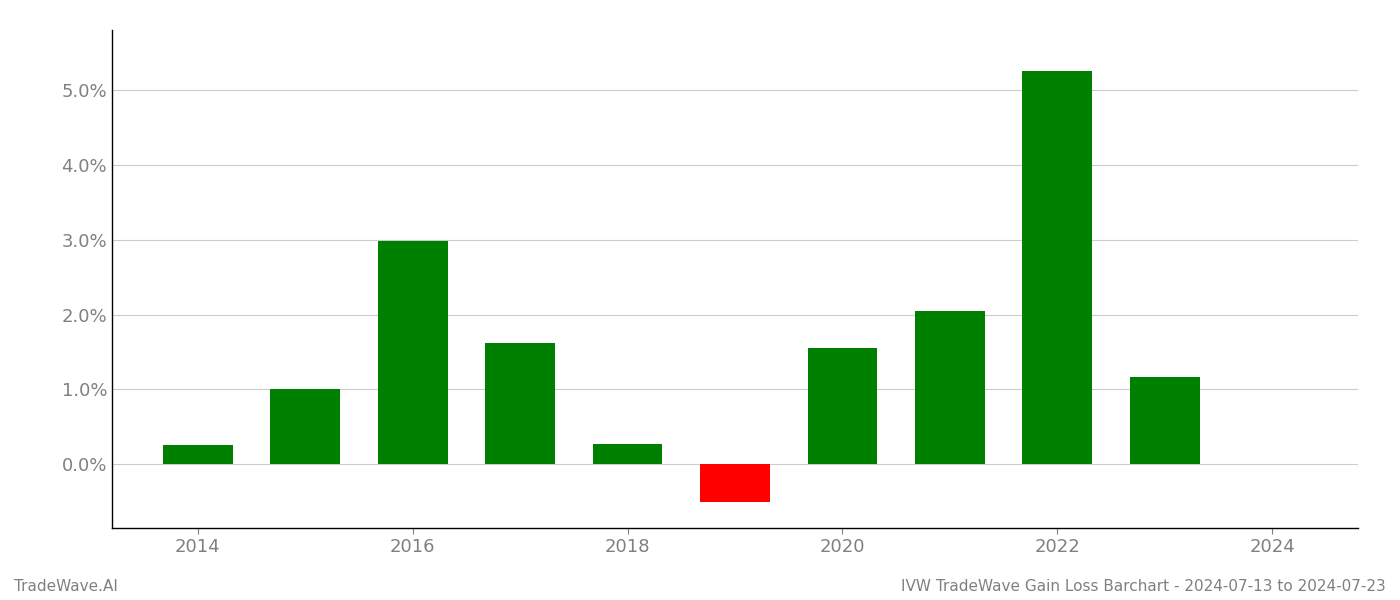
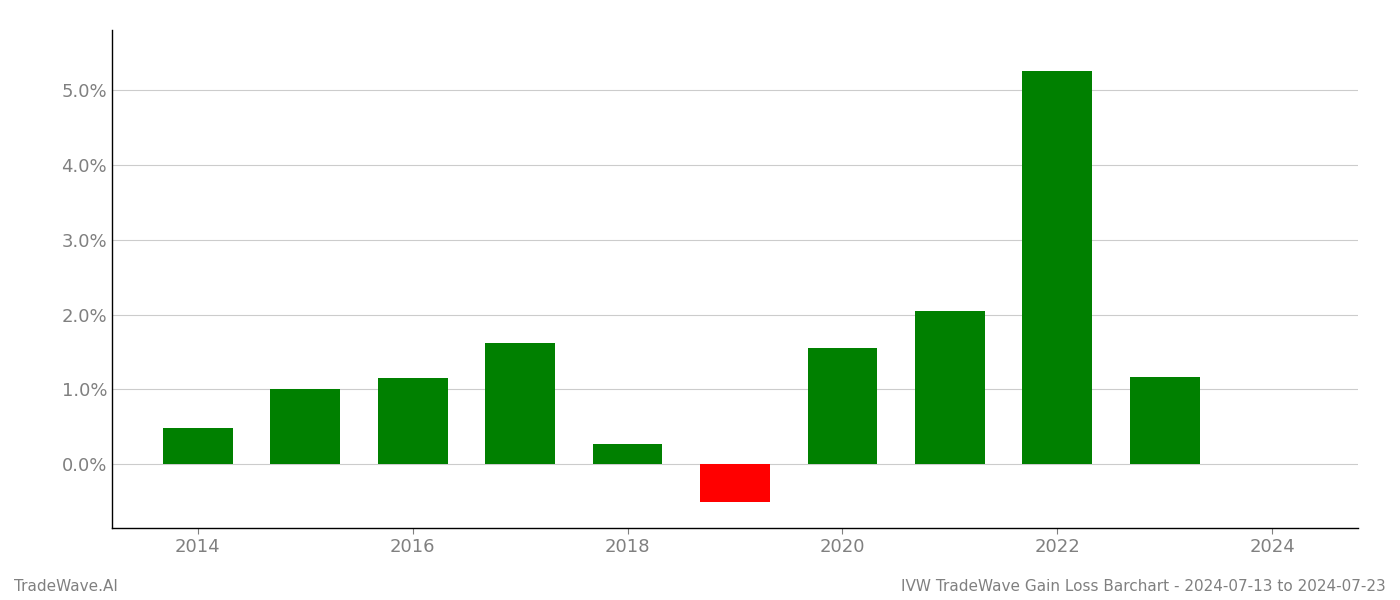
2014: 0.26% -> 0.48%
2016: 2.98% -> 1.15%
